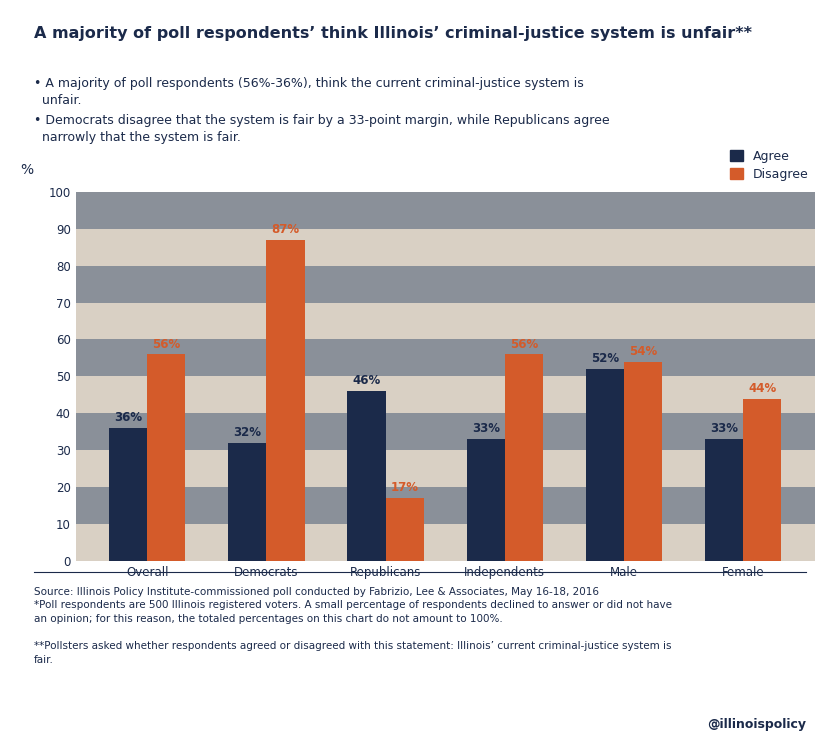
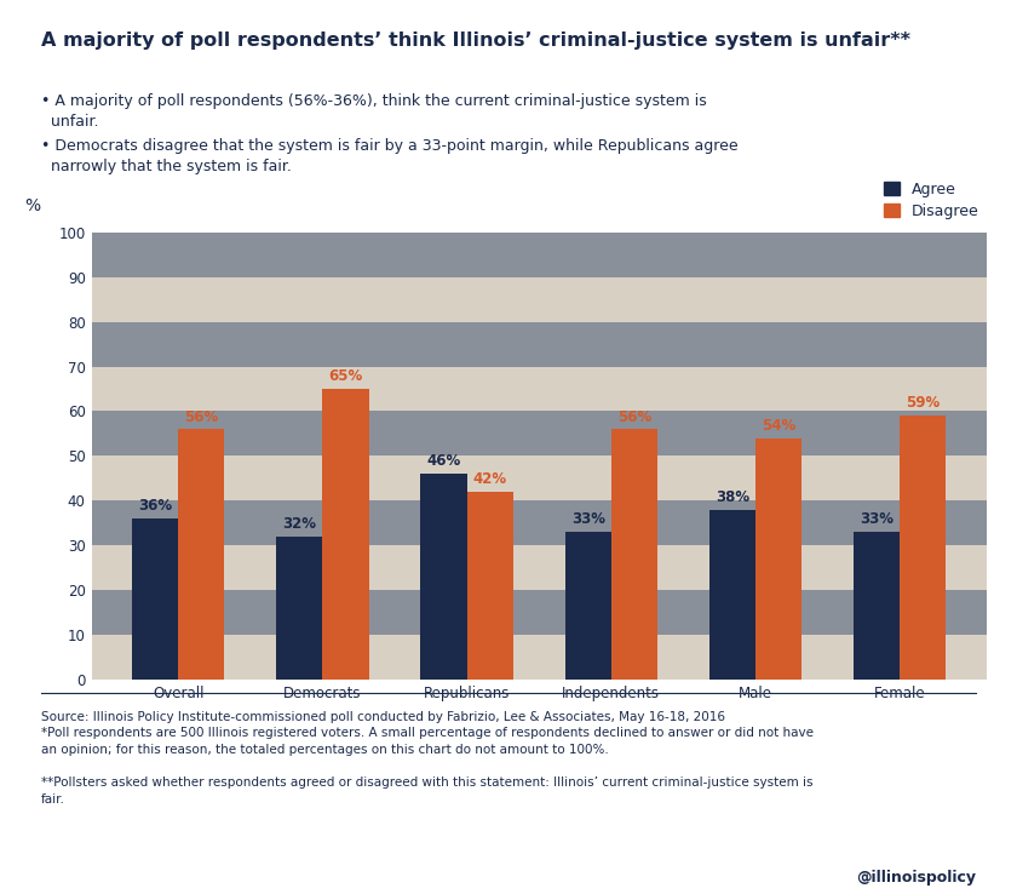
Disagree/Democrats: 87% -> 65%
Disagree/Republicans: 17% -> 42%
Agree/Male: 52% -> 38%
Disagree/Female: 44% -> 59%
